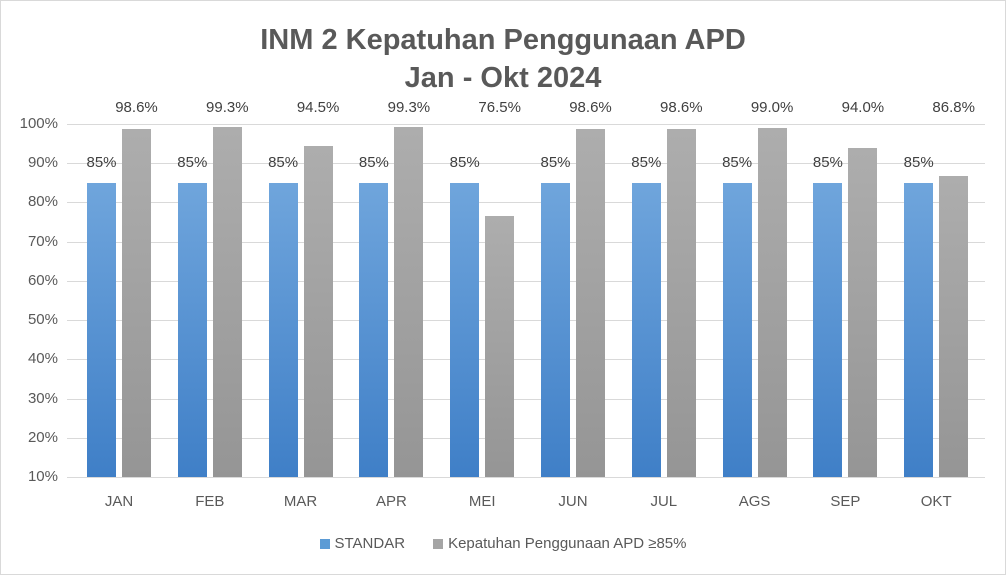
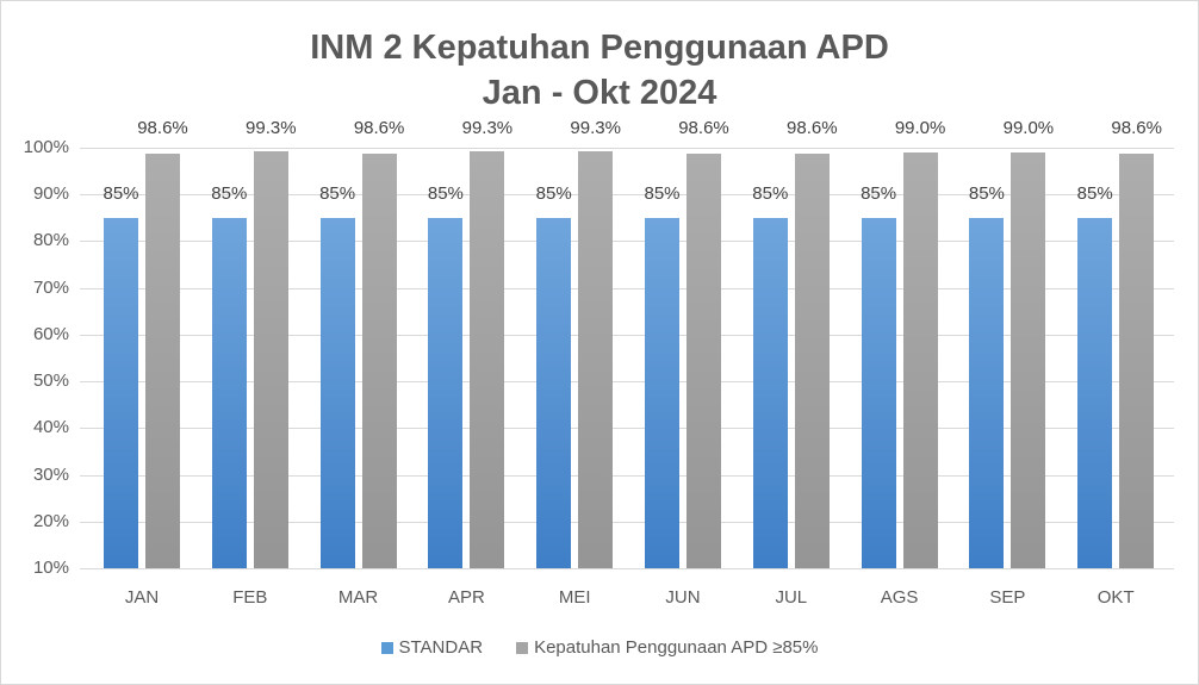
Kepatuhan Penggunaan APD ≥85%/MAR: 94.5% -> 98.6%
Kepatuhan Penggunaan APD ≥85%/MEI: 76.5% -> 99.3%
Kepatuhan Penggunaan APD ≥85%/SEP: 94.0% -> 99.0%
Kepatuhan Penggunaan APD ≥85%/OKT: 86.8% -> 98.6%
